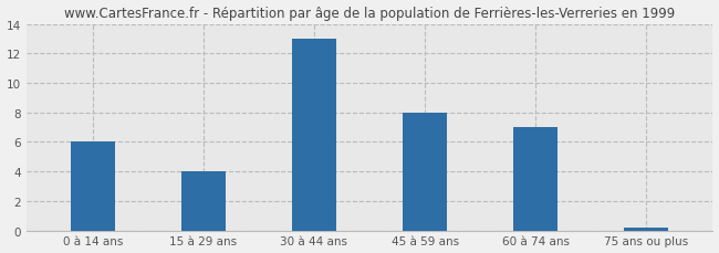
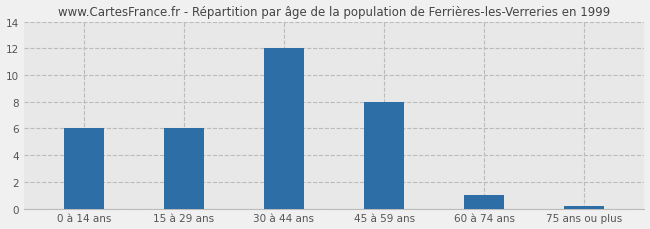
15 à 29 ans: 4.0 -> 6.0
30 à 44 ans: 13.0 -> 12.0
60 à 74 ans: 7.0 -> 1.0
